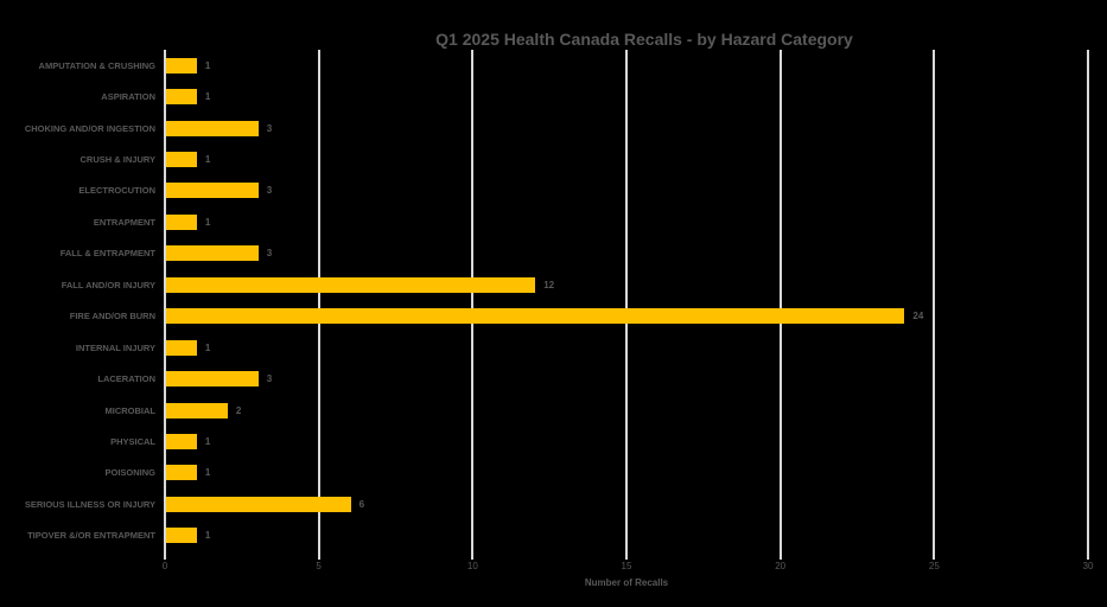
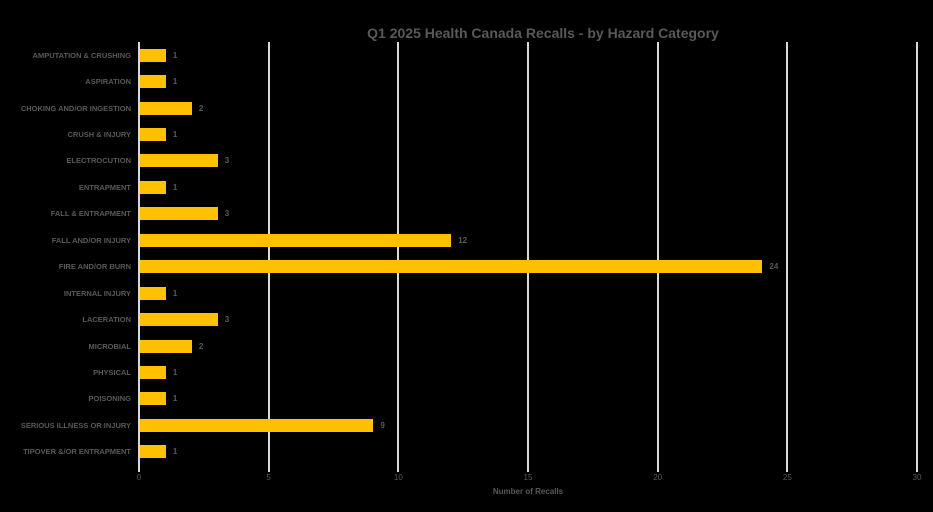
CHOKING AND/OR INGESTION: 3 -> 2
SERIOUS ILLNESS OR INJURY: 6 -> 9
